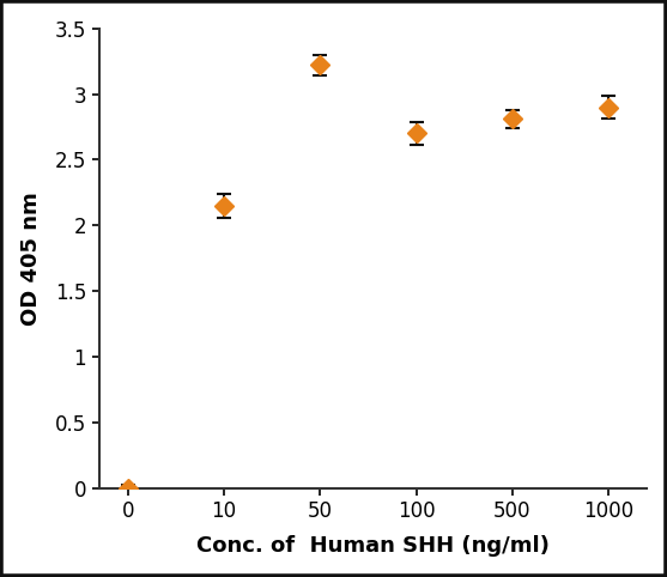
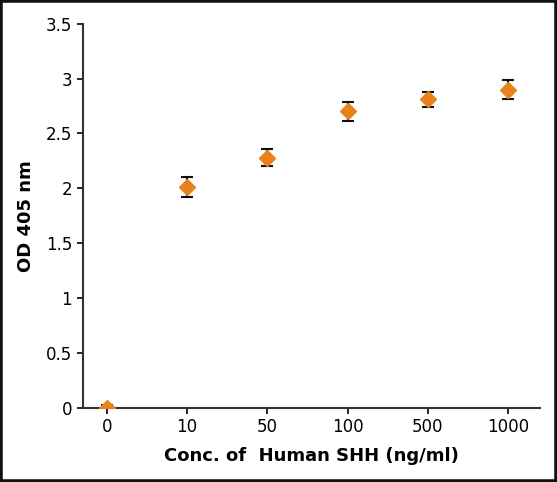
10: 2.15 -> 2.01
50: 3.22 -> 2.28
